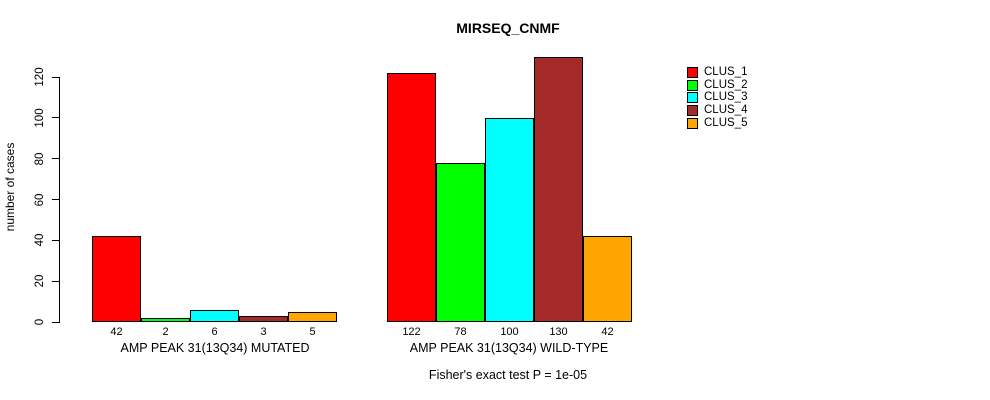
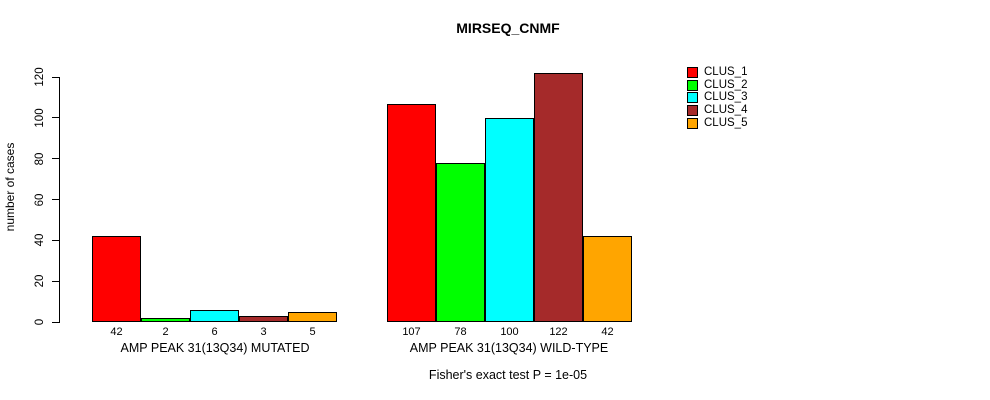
CLUS_1/AMP PEAK 31(13Q34) WILD-TYPE: 122 -> 107
CLUS_4/AMP PEAK 31(13Q34) WILD-TYPE: 130 -> 122
